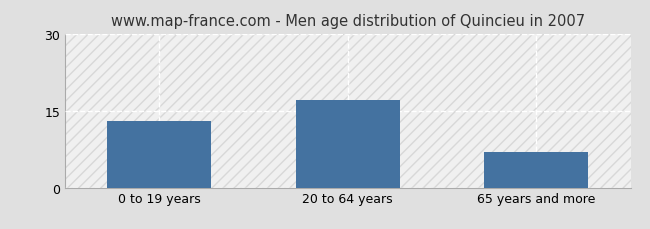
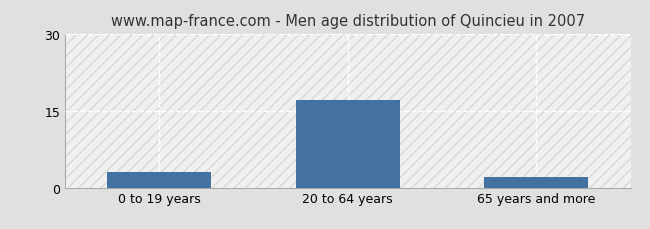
0 to 19 years: 13 -> 3
65 years and more: 7 -> 2
